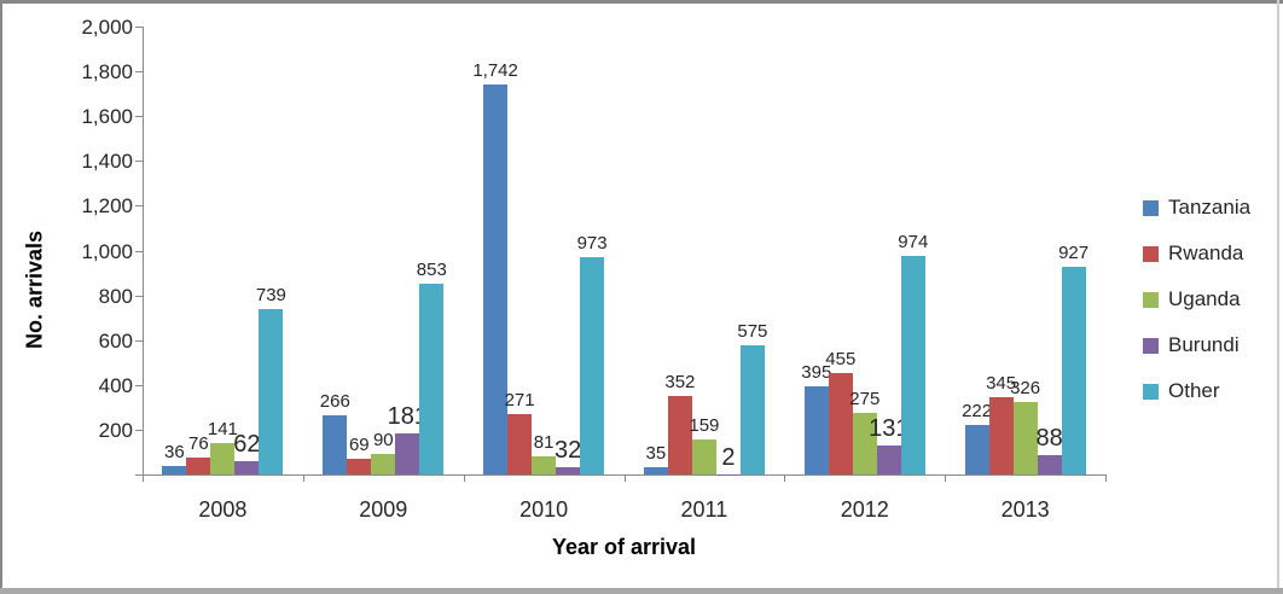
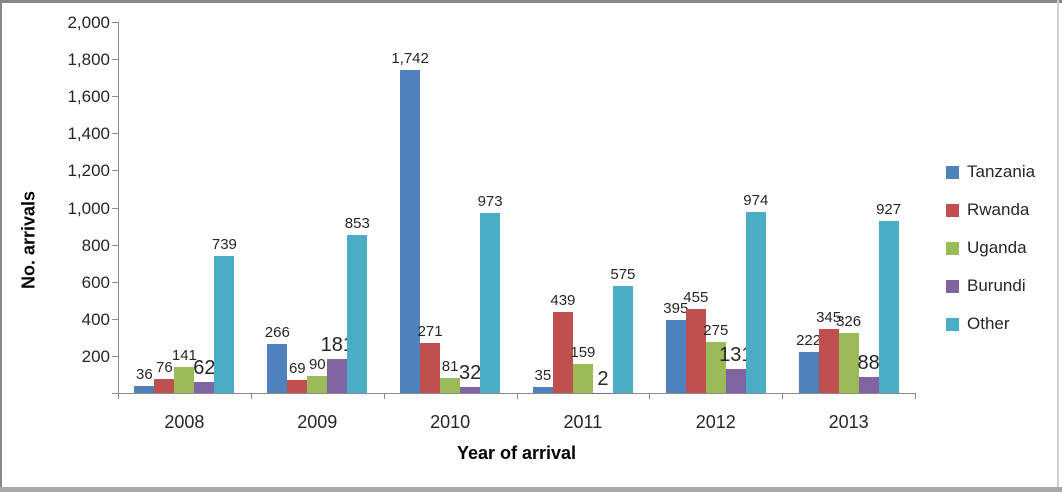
Rwanda/2011: 352 -> 439
